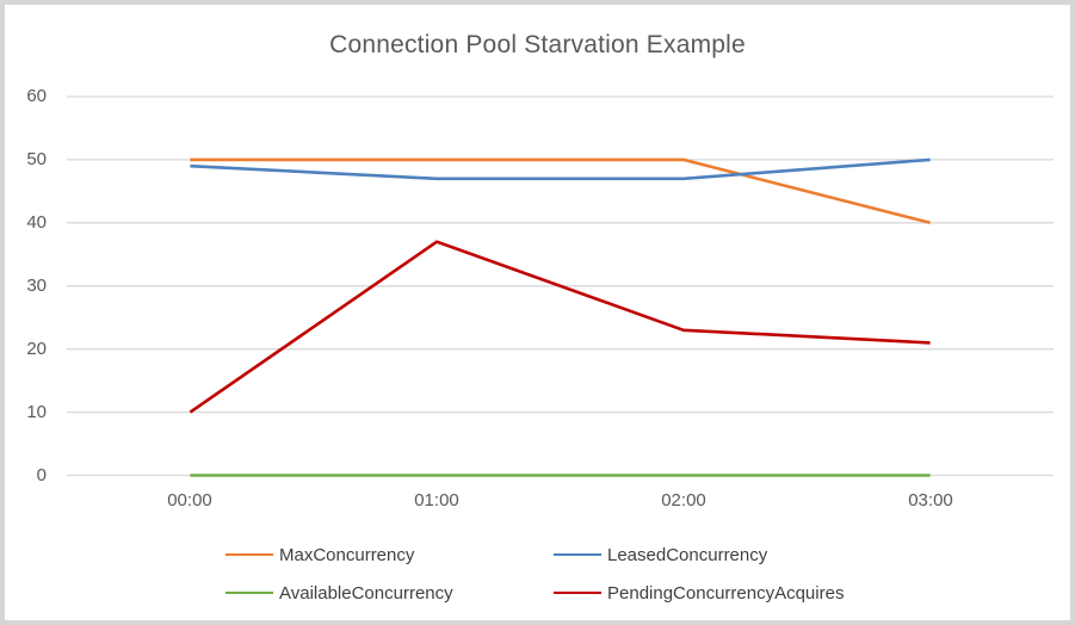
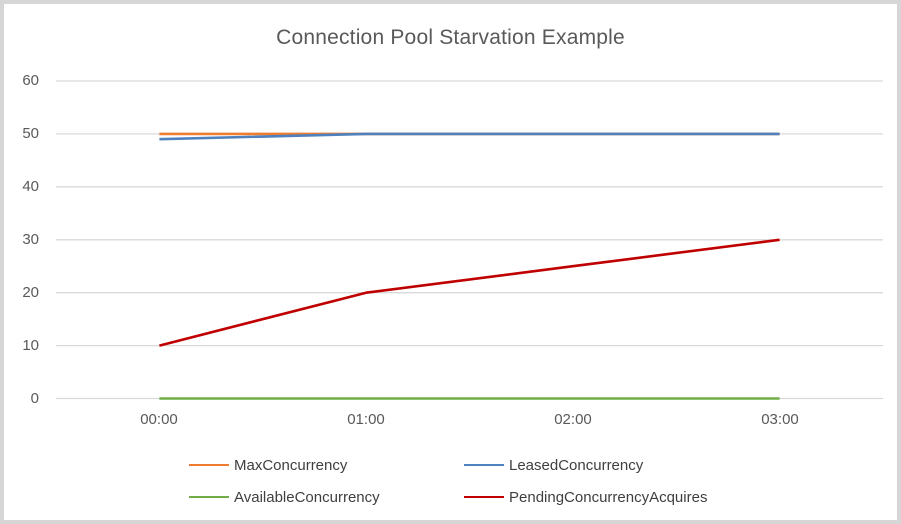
LeasedConcurrency/01:00: 47 -> 50
PendingConcurrencyAcquires/01:00: 37 -> 20
LeasedConcurrency/02:00: 47 -> 50
PendingConcurrencyAcquires/02:00: 23 -> 25
MaxConcurrency/03:00: 40 -> 50
PendingConcurrencyAcquires/03:00: 21 -> 30
